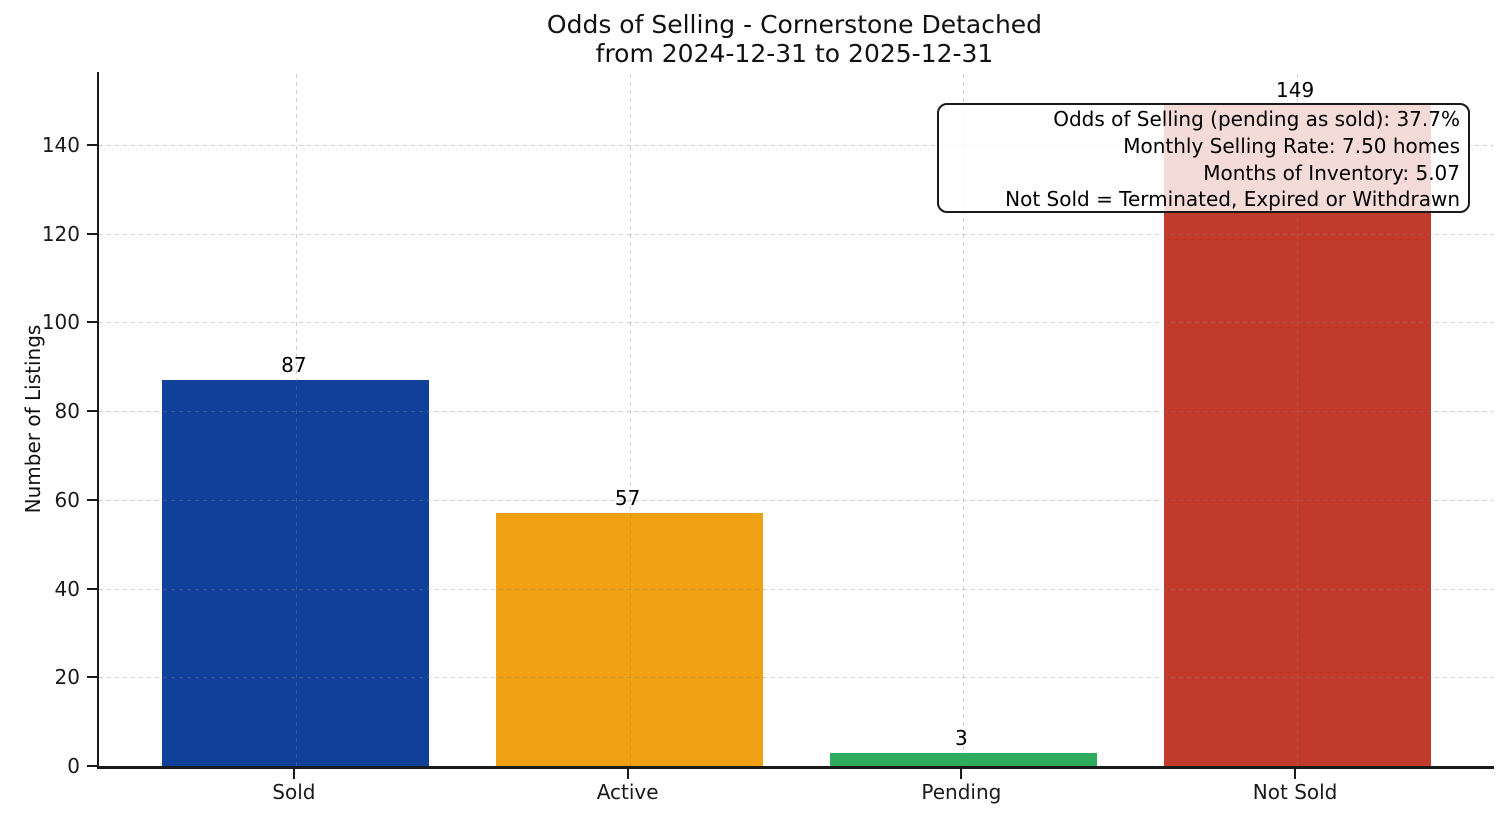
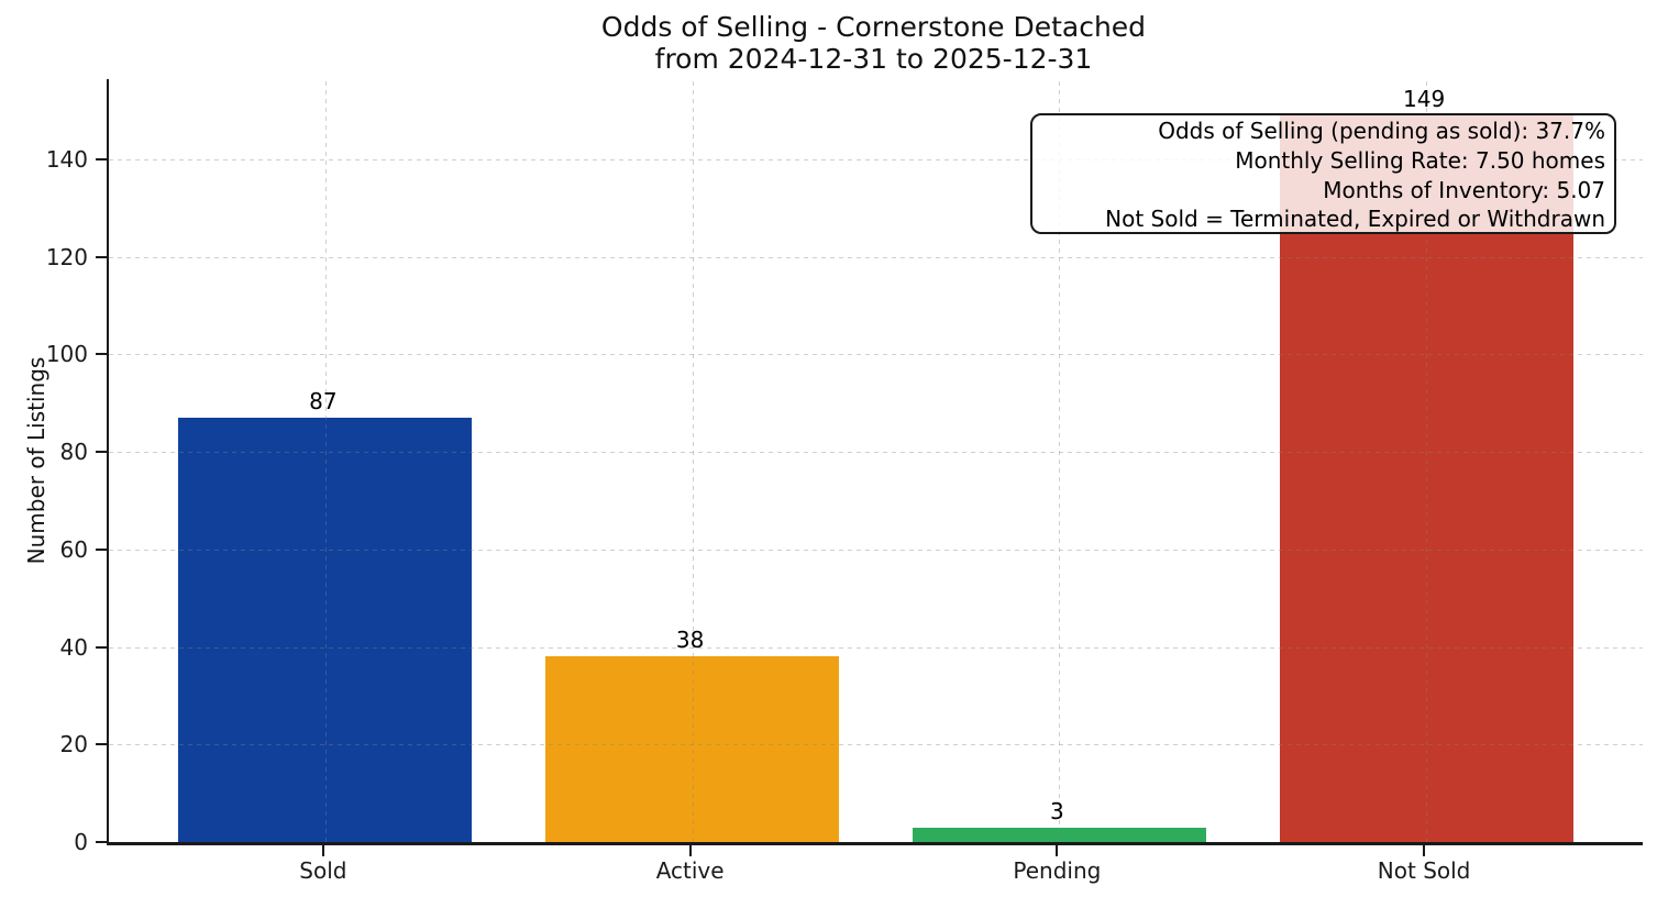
Active: 57 -> 38
